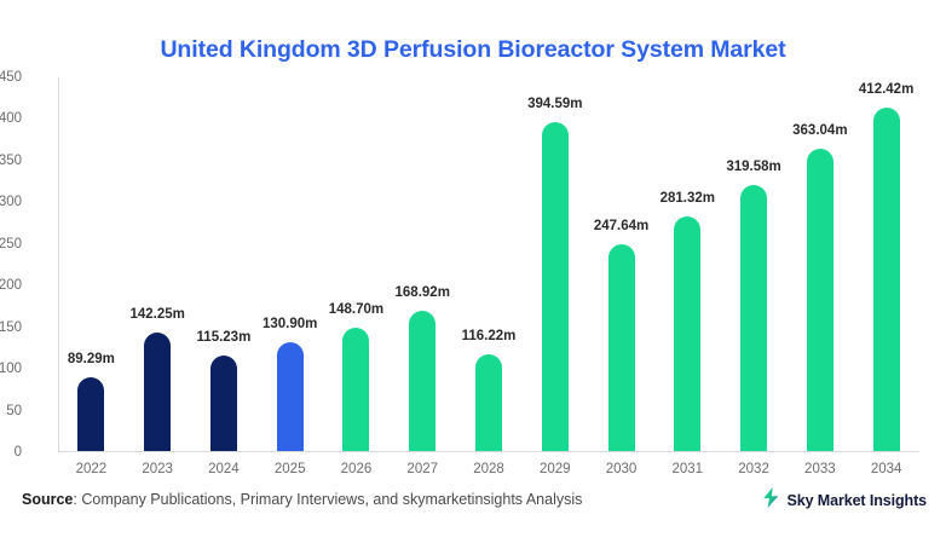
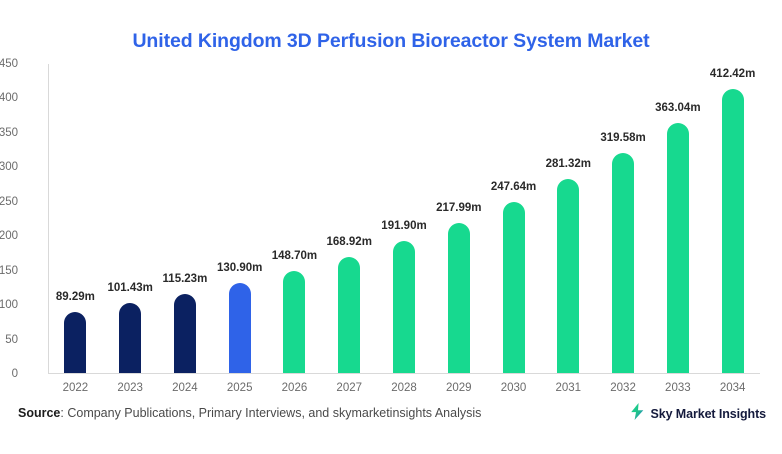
2023: 142.25m -> 101.43m
2028: 116.22m -> 191.90m
2029: 394.59m -> 217.99m
